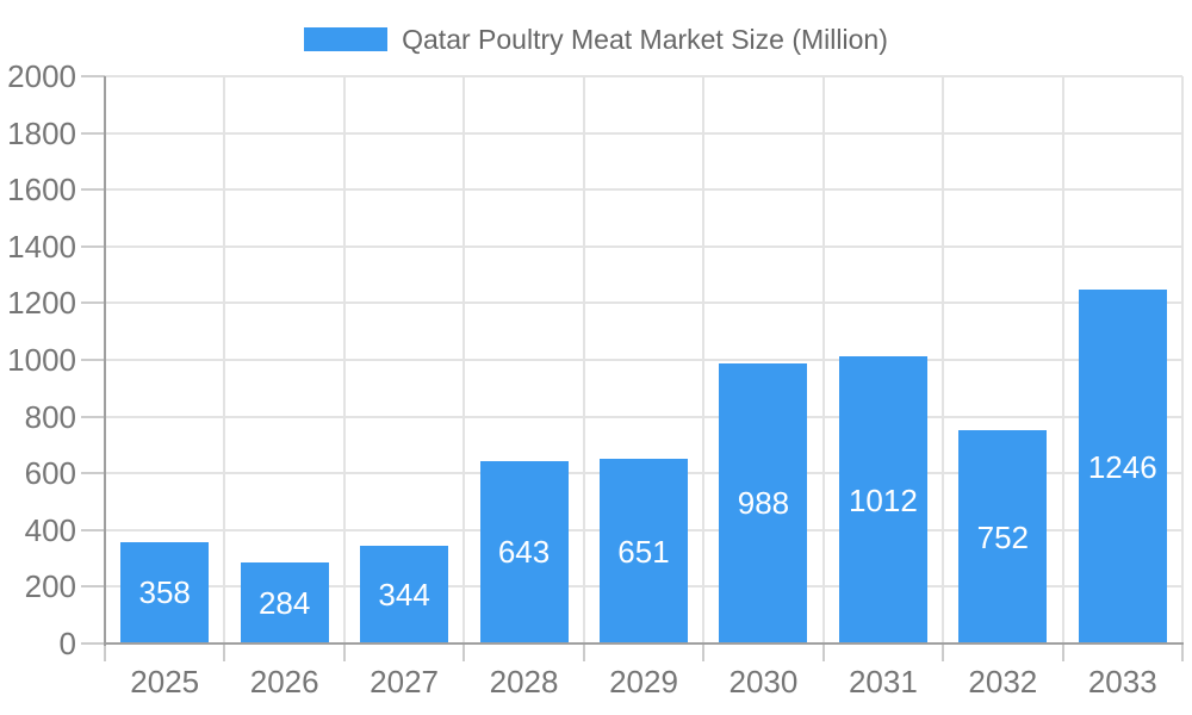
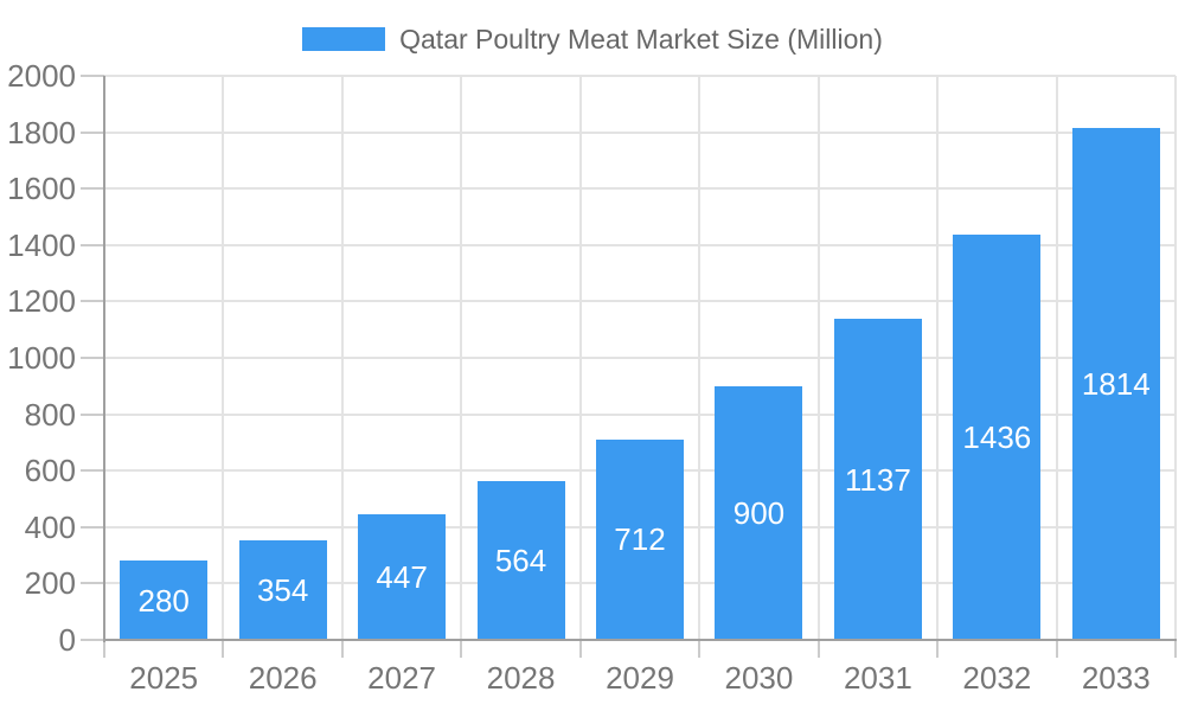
2025: 358 -> 280
2026: 284 -> 354
2027: 344 -> 447
2028: 643 -> 564
2029: 651 -> 712
2030: 988 -> 900
2031: 1012 -> 1137
2032: 752 -> 1436
2033: 1246 -> 1814
